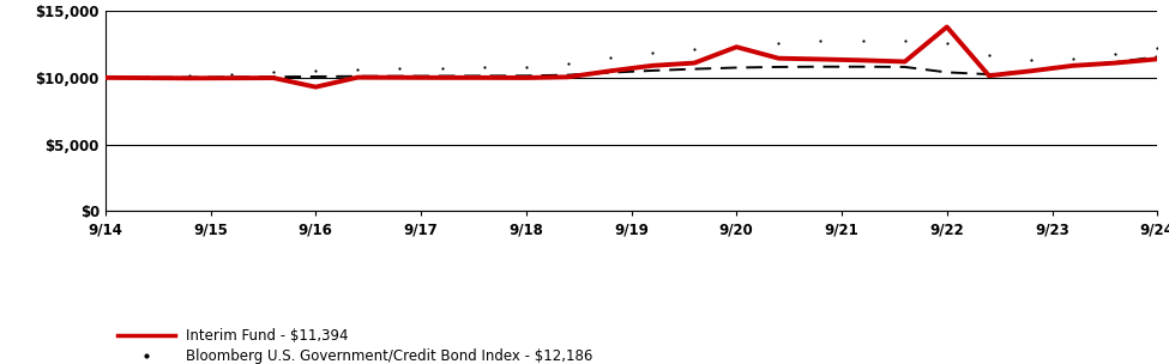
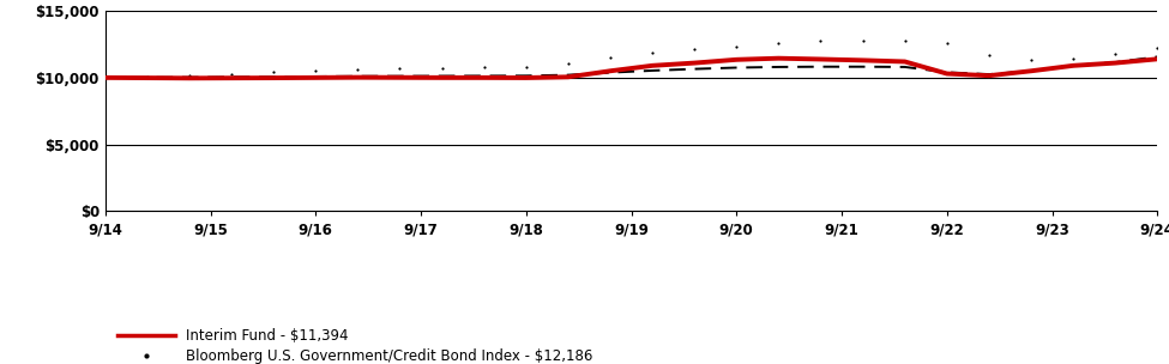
Interim Fund - $11,394/9/16: $9,300 -> $10,000
Interim Fund - $11,394/9/20: $12,300 -> $11,400
Interim Fund - $11,394/9/22: $13,800 -> $10,300
